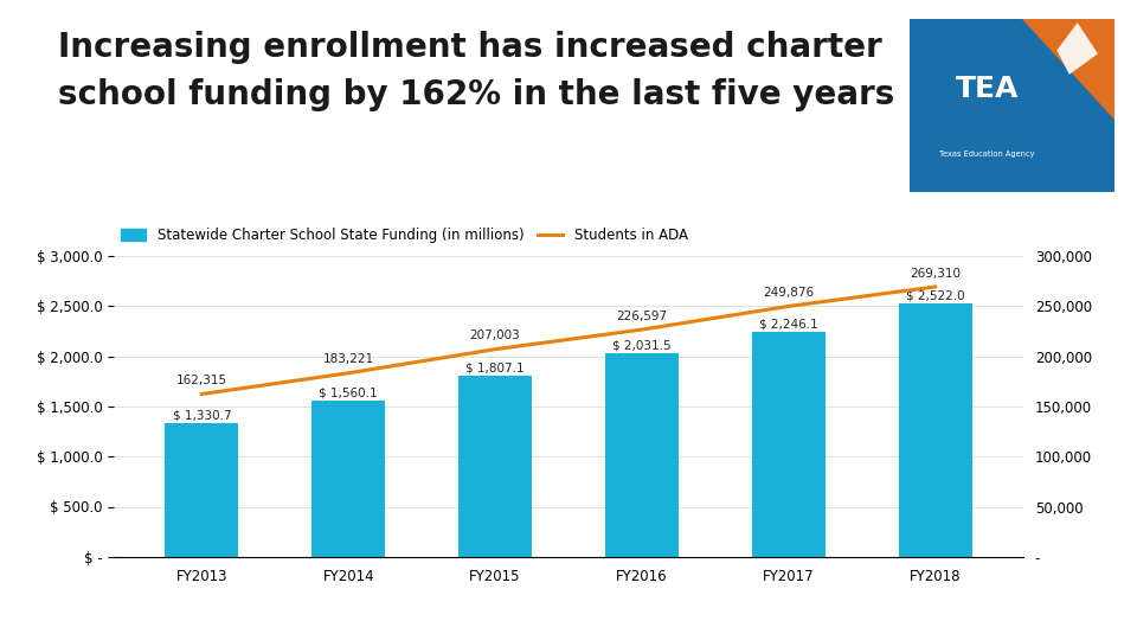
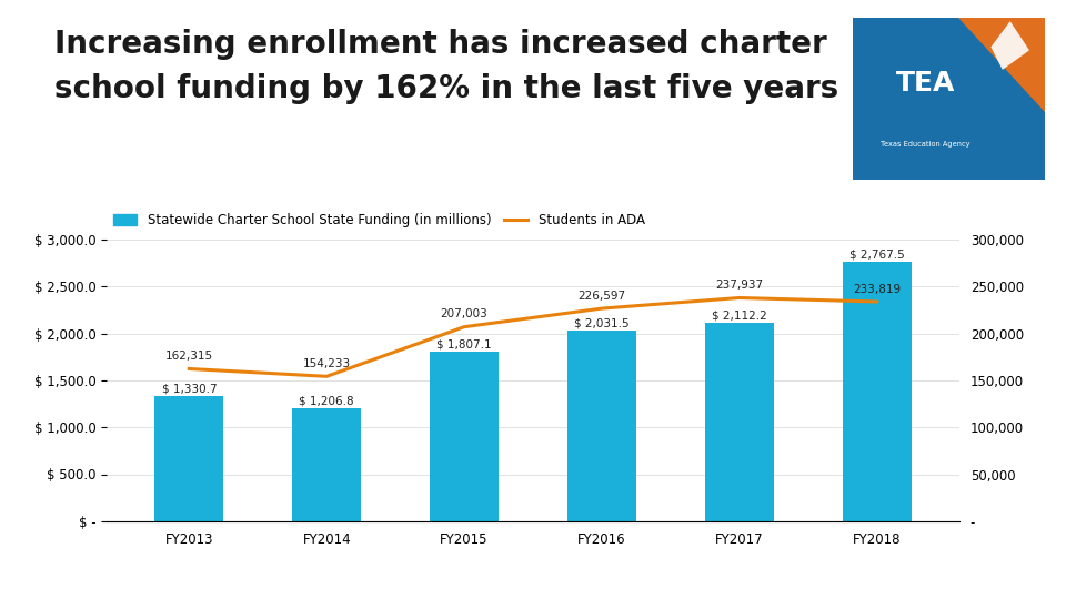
Statewide Charter School State Funding (in millions)/FY2014: 1,560.1 -> 1,206.8
Students in ADA/FY2014: 183,221 -> 154,233
Statewide Charter School State Funding (in millions)/FY2017: 2,246.1 -> 2,112.2
Students in ADA/FY2017: 249,876 -> 237,937
Statewide Charter School State Funding (in millions)/FY2018: 2,522.0 -> 2,767.5
Students in ADA/FY2018: 269,310 -> 233,819
